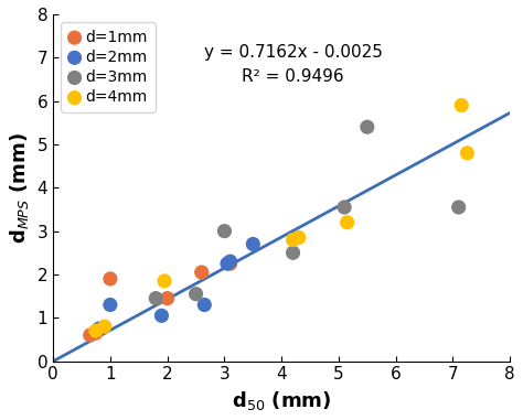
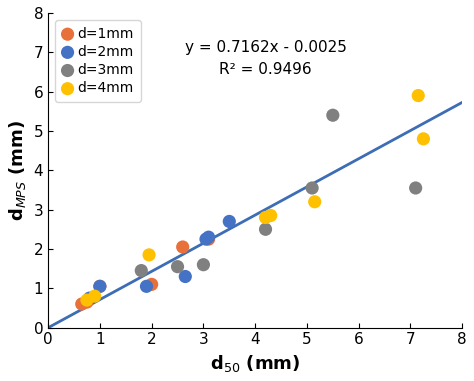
d=1mm/1: 1.90 -> 1.05
d=2mm/1: 1.30 -> 1.05
d=1mm/2: 1.45 -> 1.10
d=3mm/3: 3.00 -> 1.60
